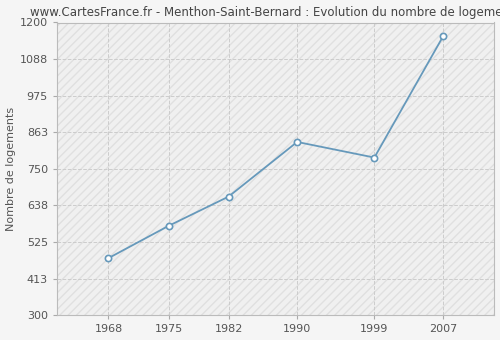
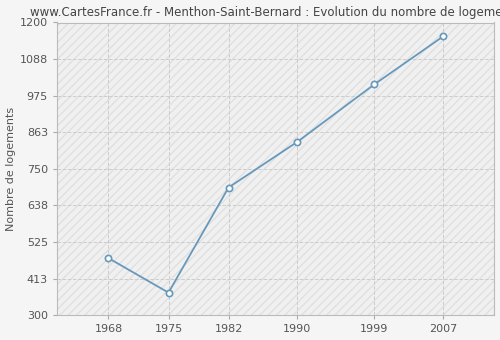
1975: 575 -> 370
1982: 665 -> 693
1999: 785 -> 1010
